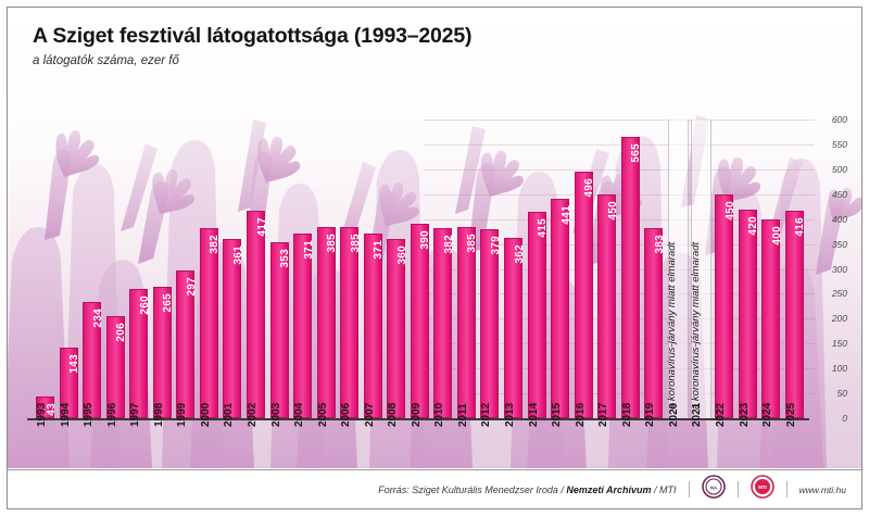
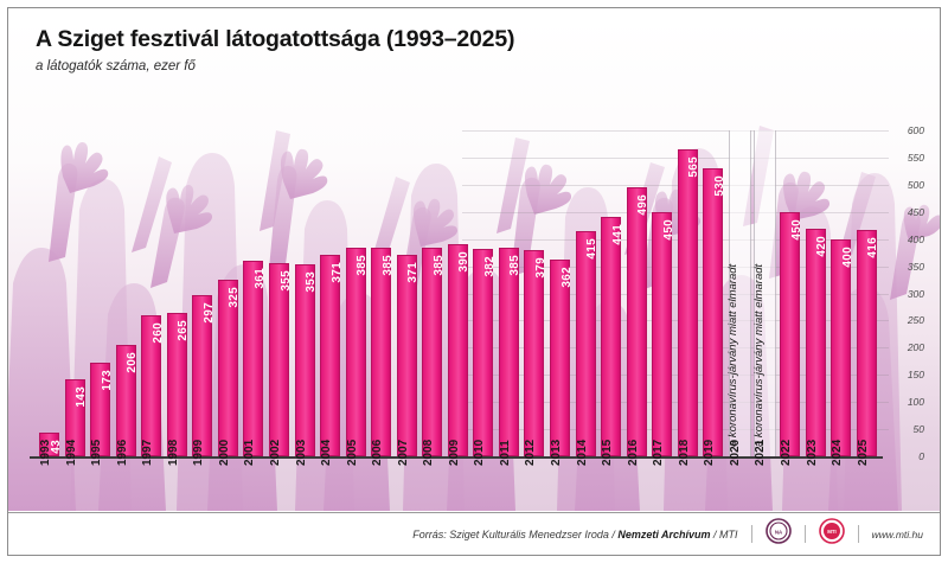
1995: 234 -> 173
2000: 382 -> 325
2002: 417 -> 355
2008: 360 -> 385
2019: 383 -> 530
